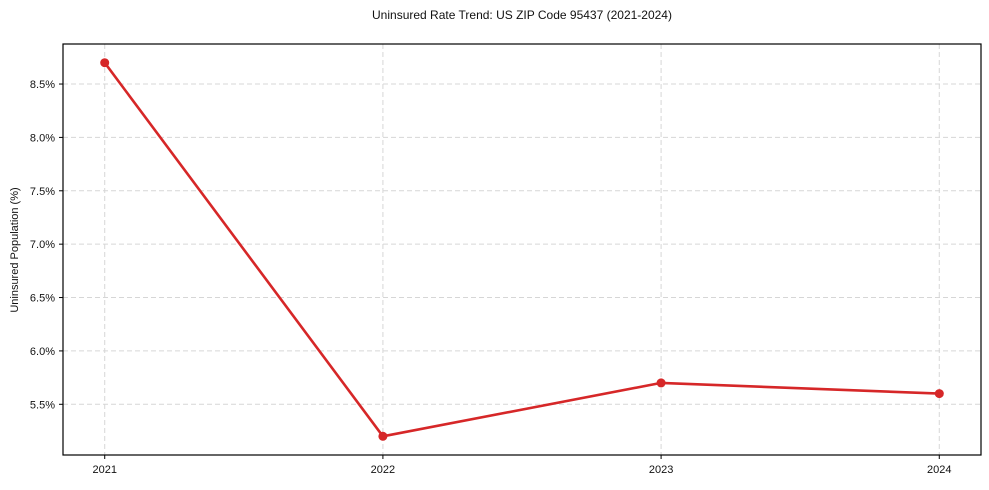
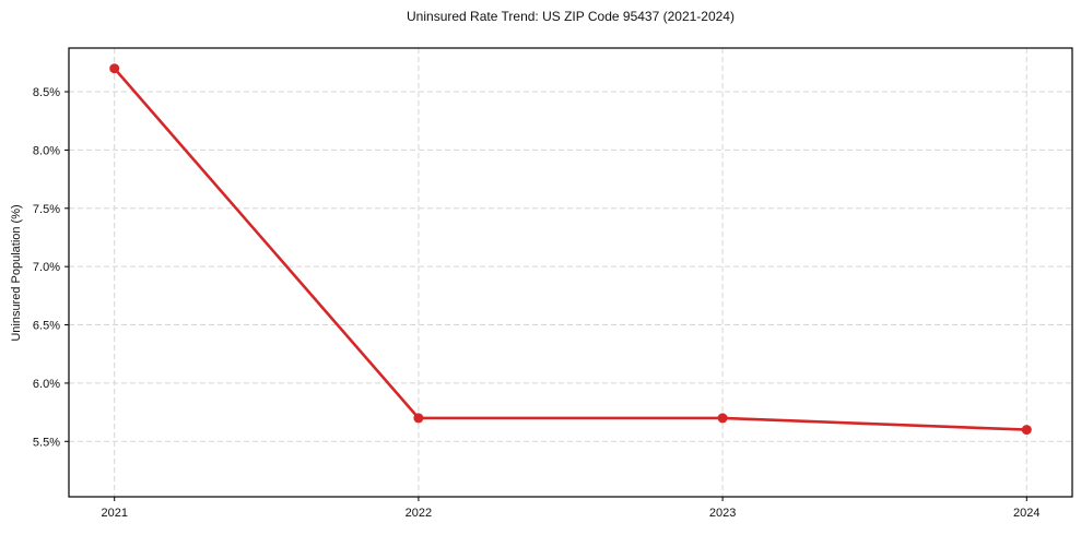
2022: 5.2% -> 5.7%
